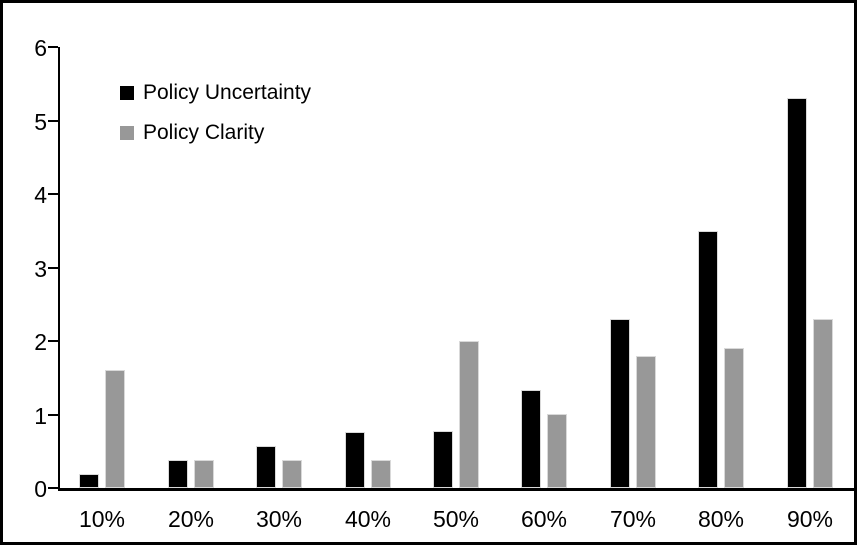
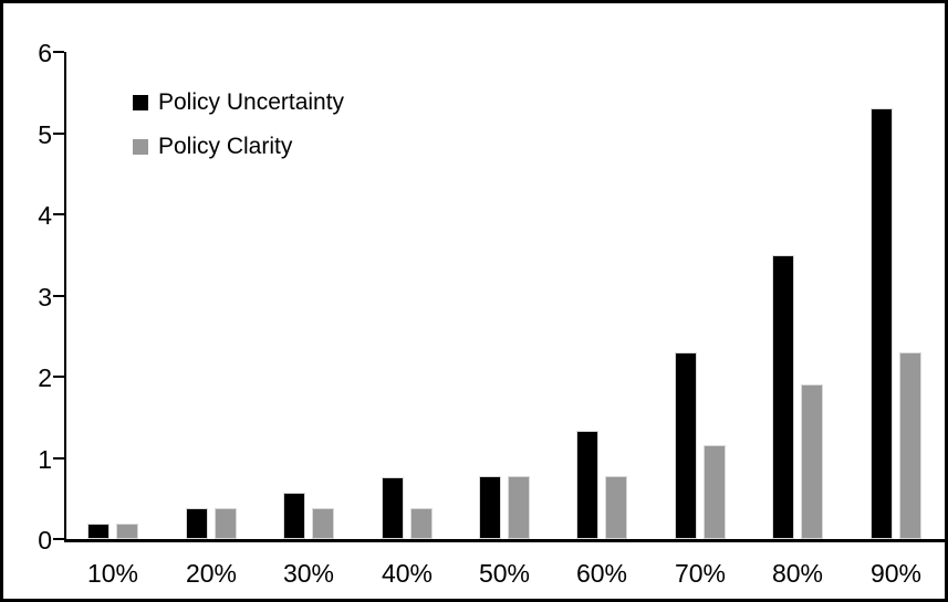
Policy Clarity/10%: 1.6 -> 0.2
Policy Clarity/50%: 2.0 -> 0.8
Policy Clarity/60%: 1.0 -> 0.8
Policy Clarity/70%: 1.8 -> 1.1
